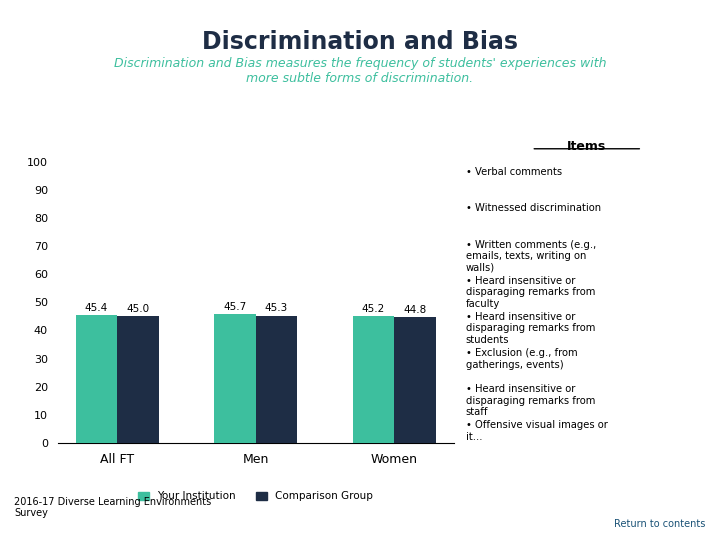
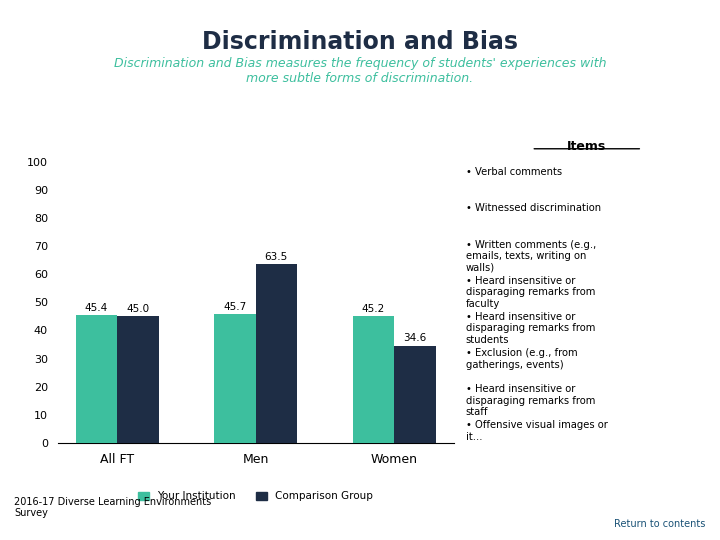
Comparison Group/Men: 45.3 -> 63.5
Comparison Group/Women: 44.8 -> 34.6
